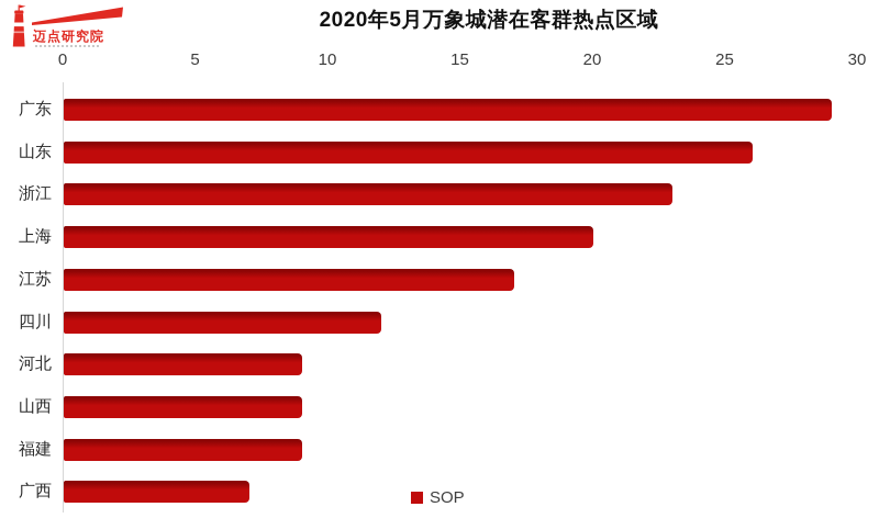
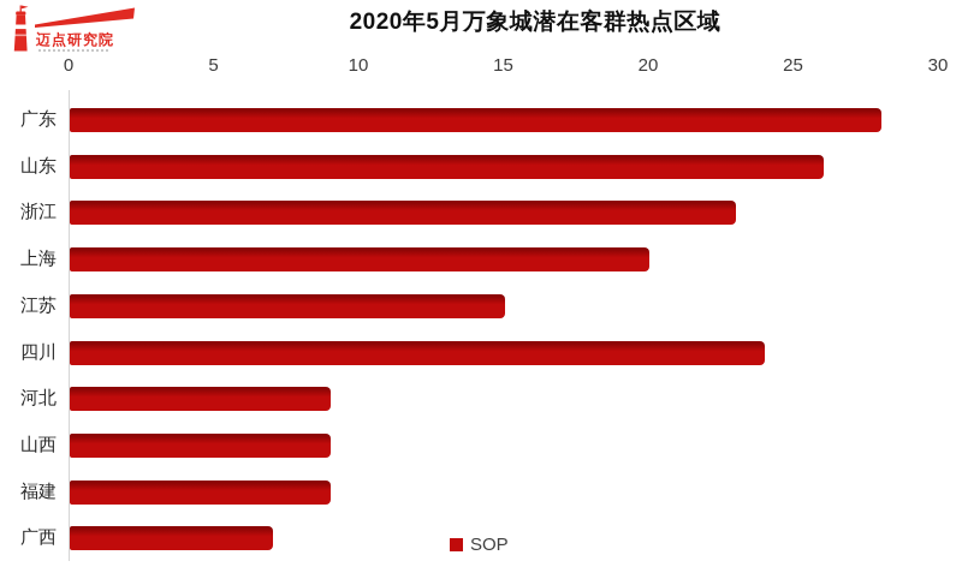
广东: 29 -> 28
江苏: 17 -> 15
四川: 12 -> 24
